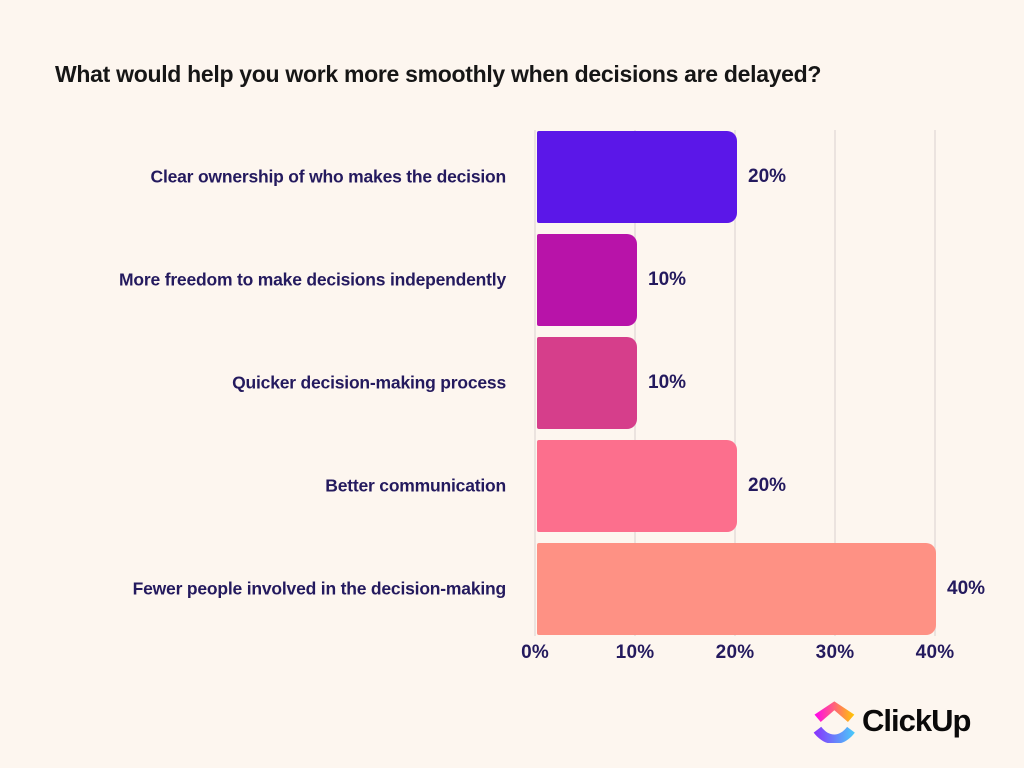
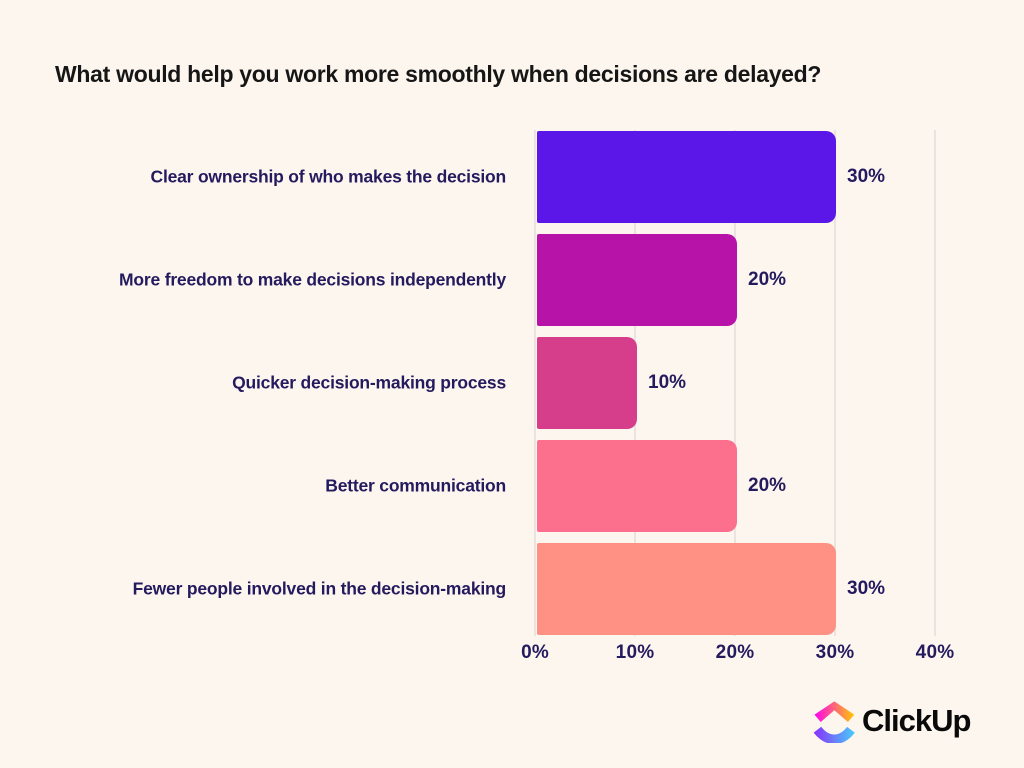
Clear ownership of who makes the decision: 20% -> 30%
More freedom to make decisions independently: 10% -> 20%
Fewer people involved in the decision-making: 40% -> 30%
